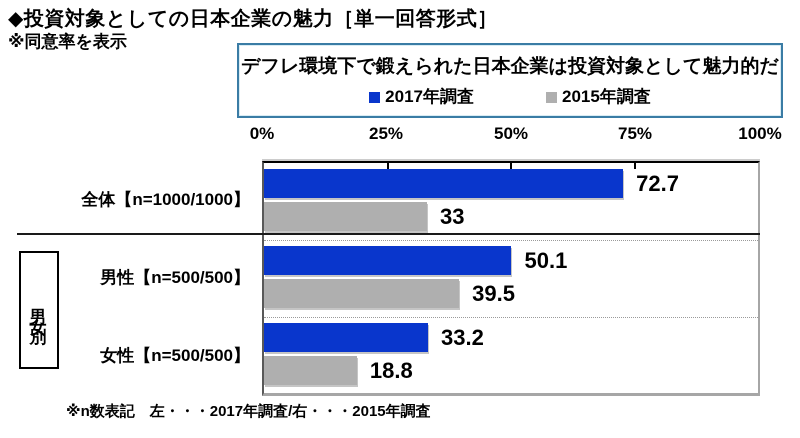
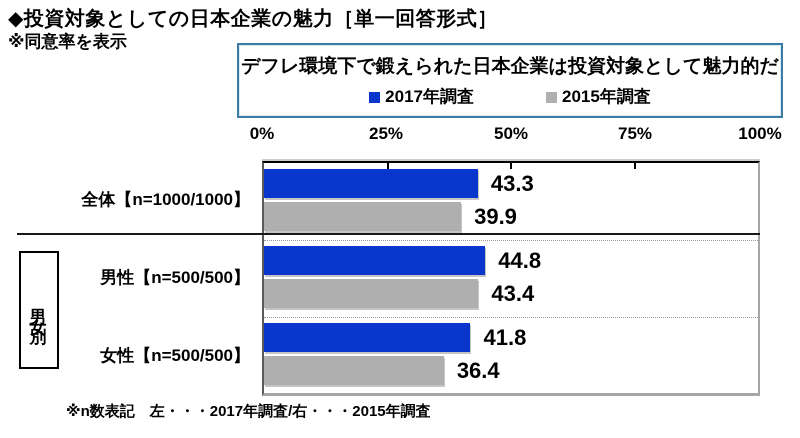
2017年調査/全体【n=1000/1000】: 72.7 -> 43.3
2015年調査/全体【n=1000/1000】: 33 -> 39.9
2017年調査/男性【n=500/500】: 50.1 -> 44.8
2015年調査/男性【n=500/500】: 39.5 -> 43.4
2017年調査/女性【n=500/500】: 33.2 -> 41.8
2015年調査/女性【n=500/500】: 18.8 -> 36.4
